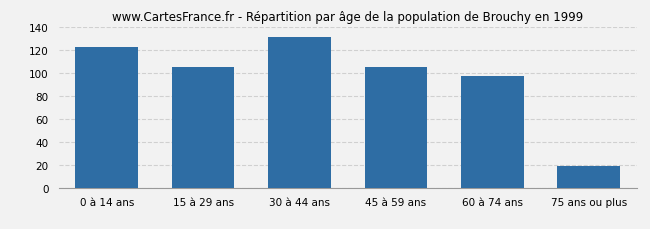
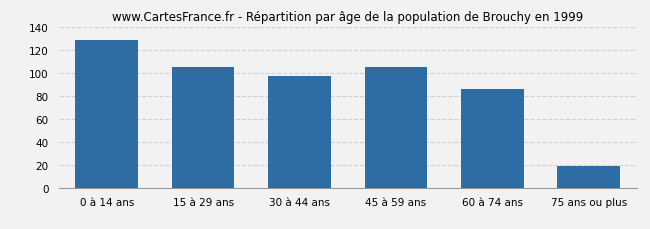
0 à 14 ans: 122 -> 128
30 à 44 ans: 131 -> 97
60 à 74 ans: 97 -> 86
